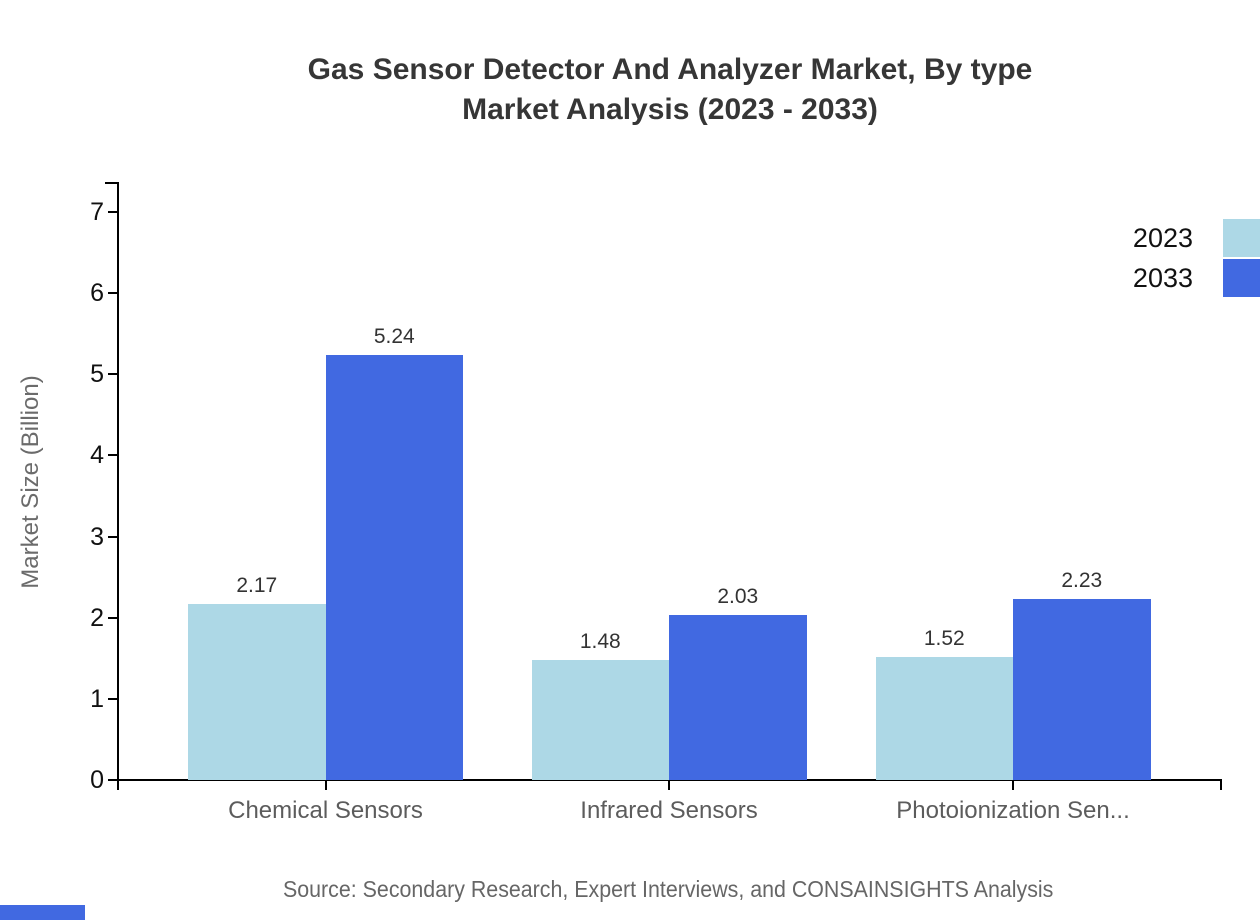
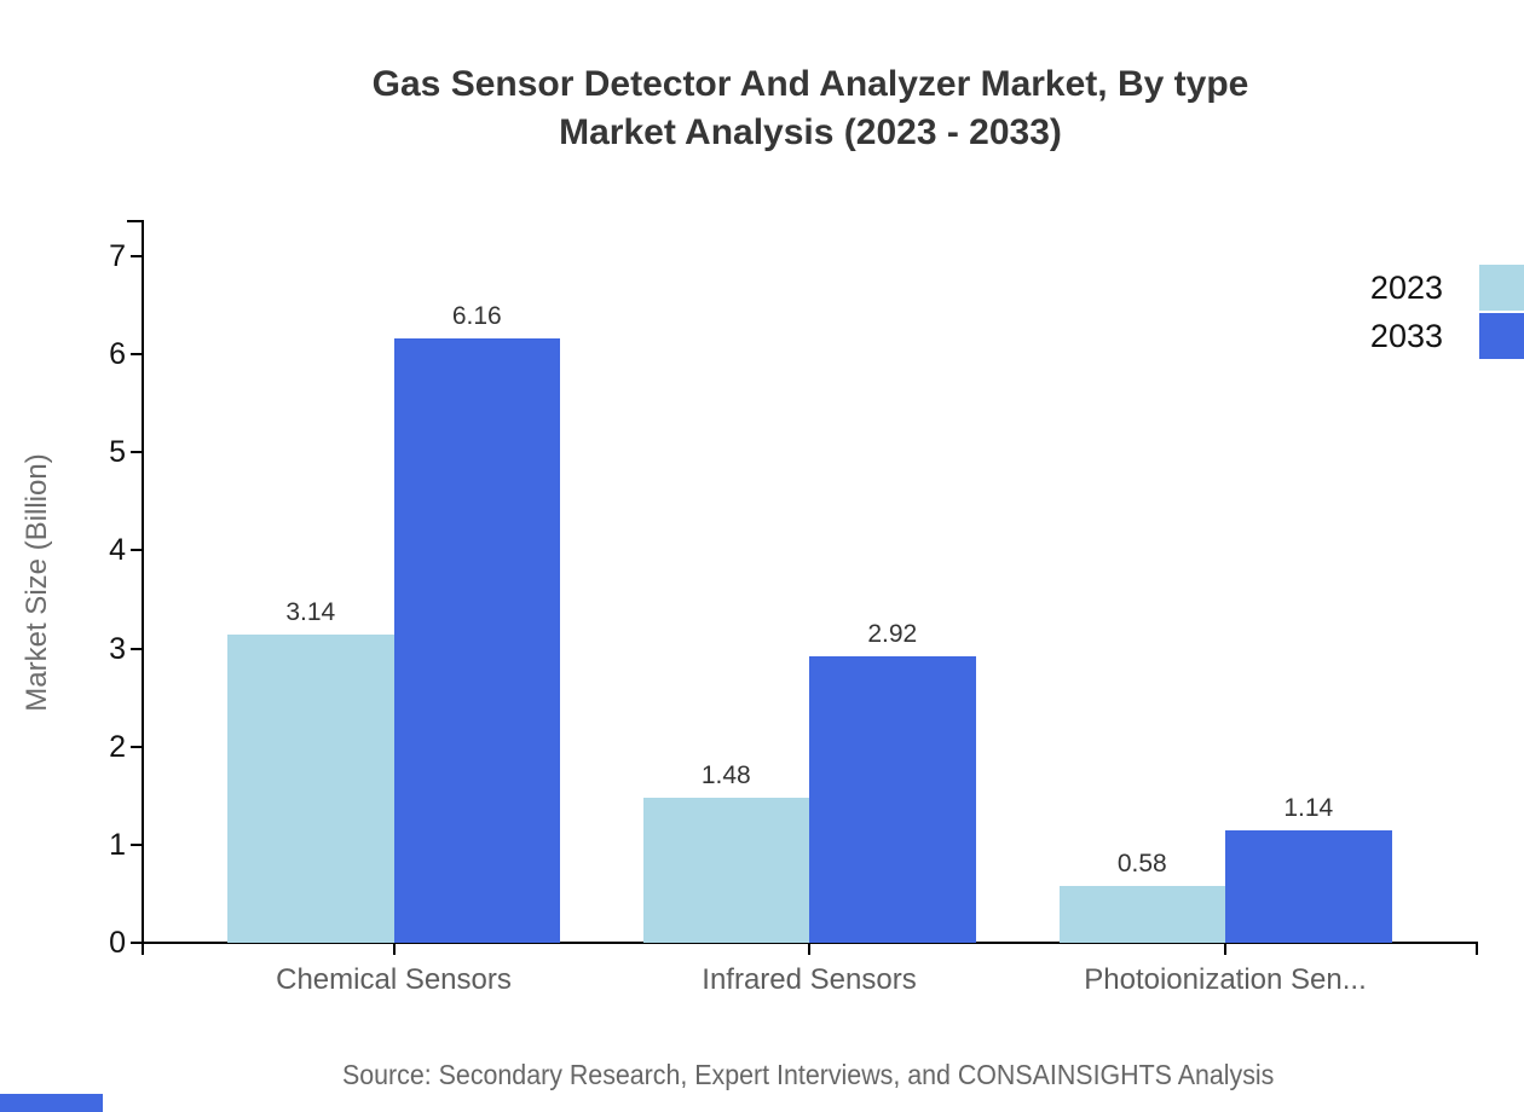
2023/Chemical Sensors: 2.17 -> 3.14
2033/Chemical Sensors: 5.24 -> 6.16
2033/Infrared Sensors: 2.03 -> 2.92
2023/Photoionization Sen...: 1.52 -> 0.58
2033/Photoionization Sen...: 2.23 -> 1.14
